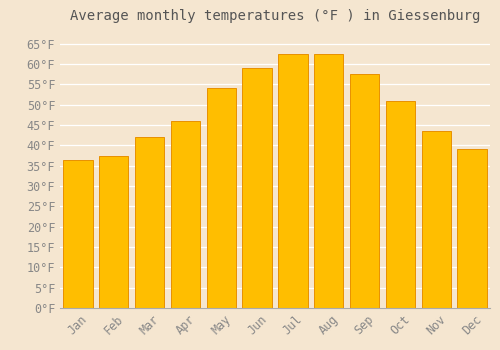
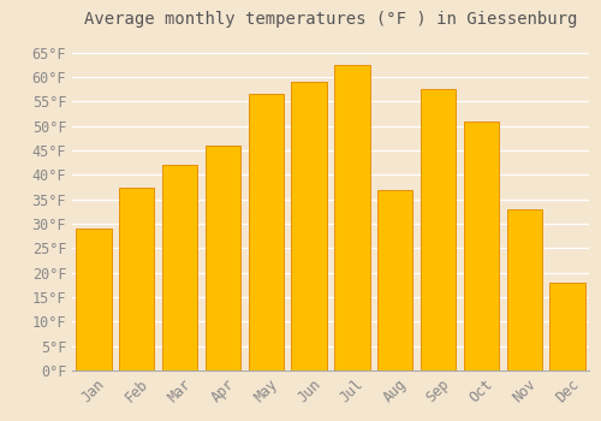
Jan: 36.5°F -> 29.0°F
May: 54.0°F -> 56.5°F
Aug: 62.5°F -> 37.0°F
Nov: 43.5°F -> 33.0°F
Dec: 39.0°F -> 18.0°F
